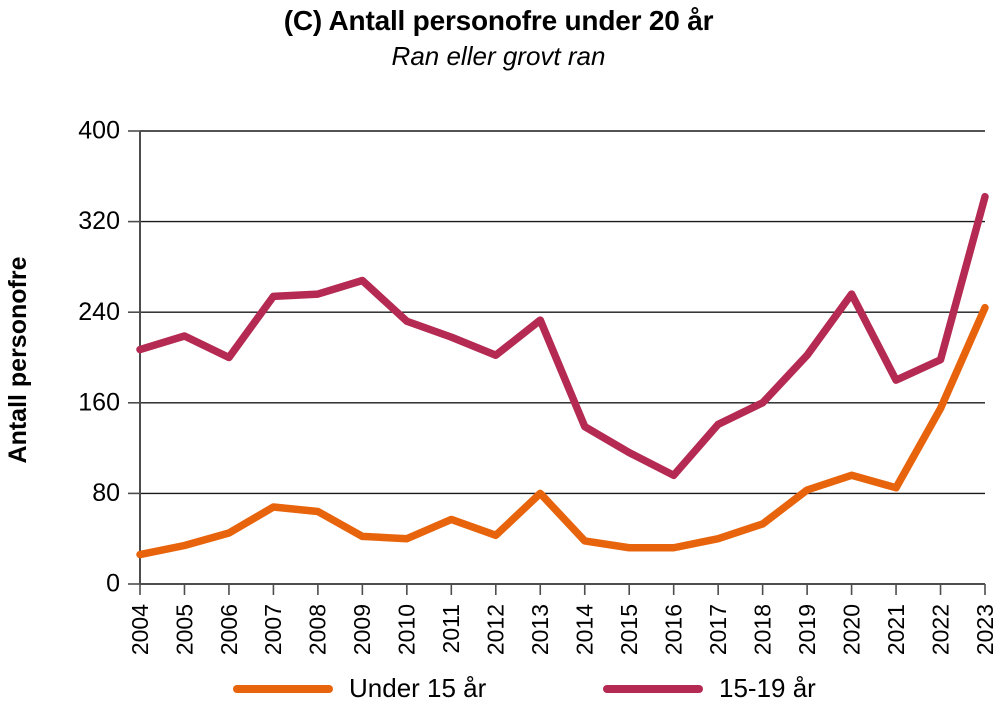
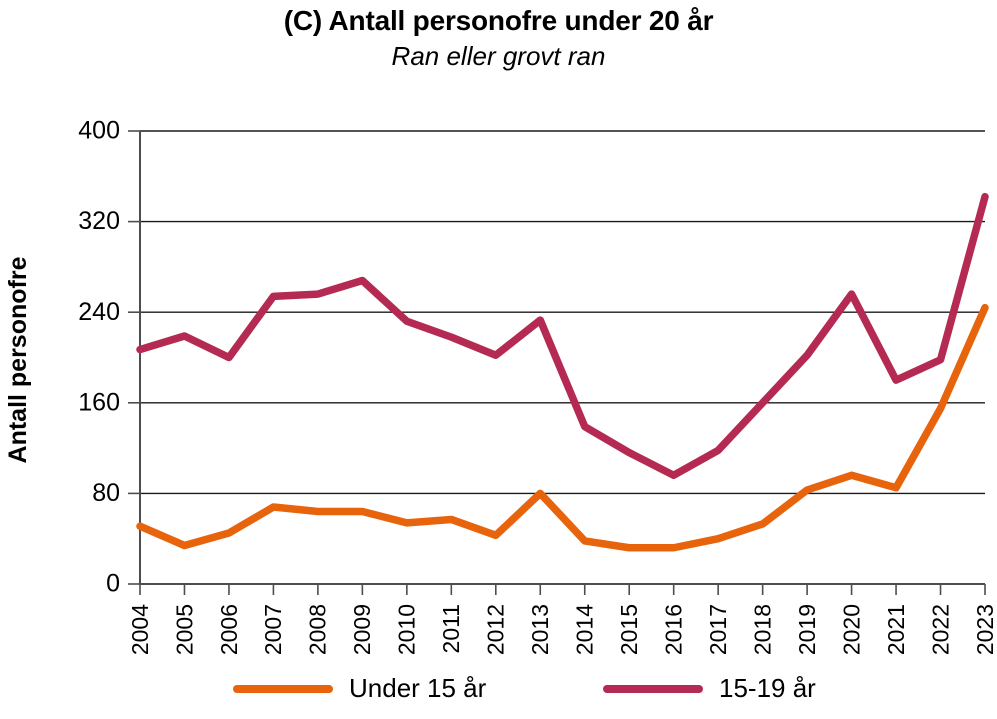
Under 15 år/2004: 26 -> 51
Under 15 år/2009: 42 -> 64
Under 15 år/2010: 40 -> 54
15-19 år/2017: 141 -> 118
